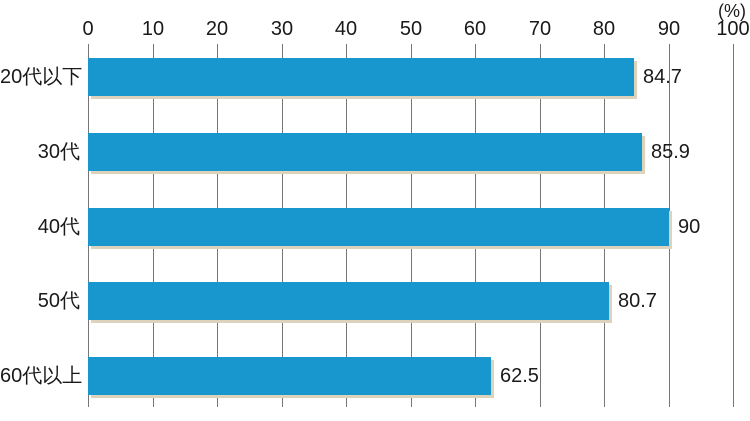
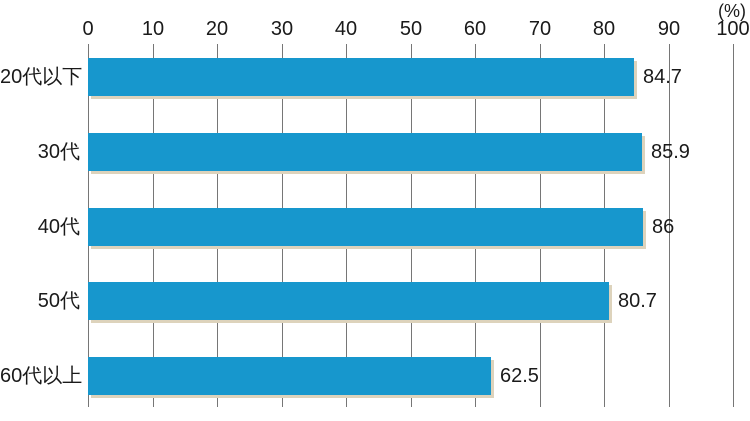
40代: 90 -> 86
